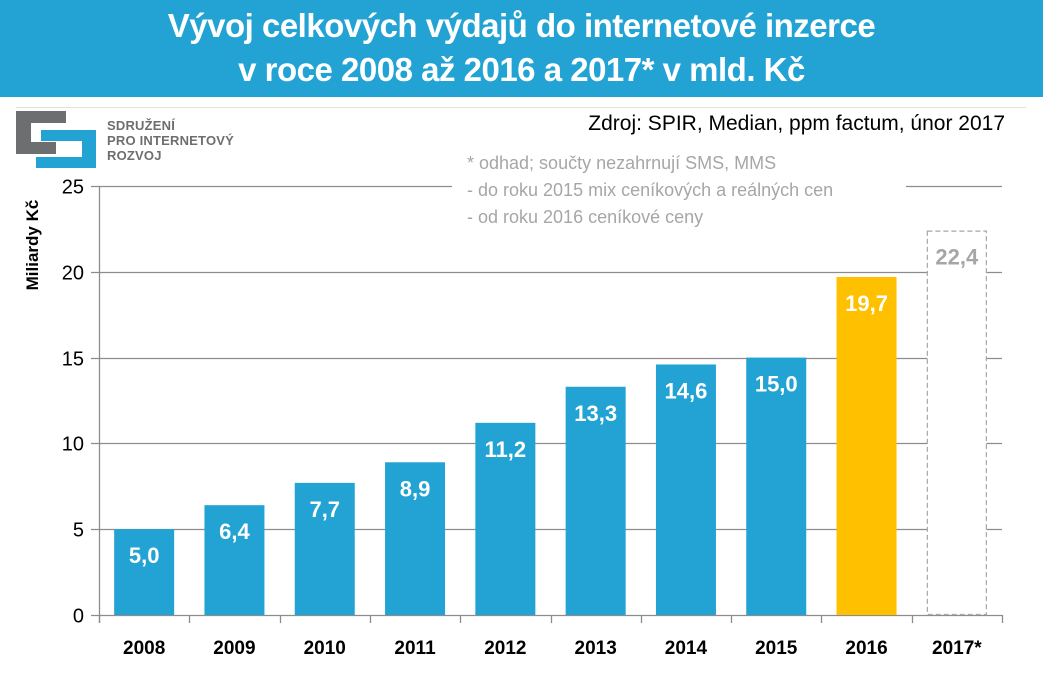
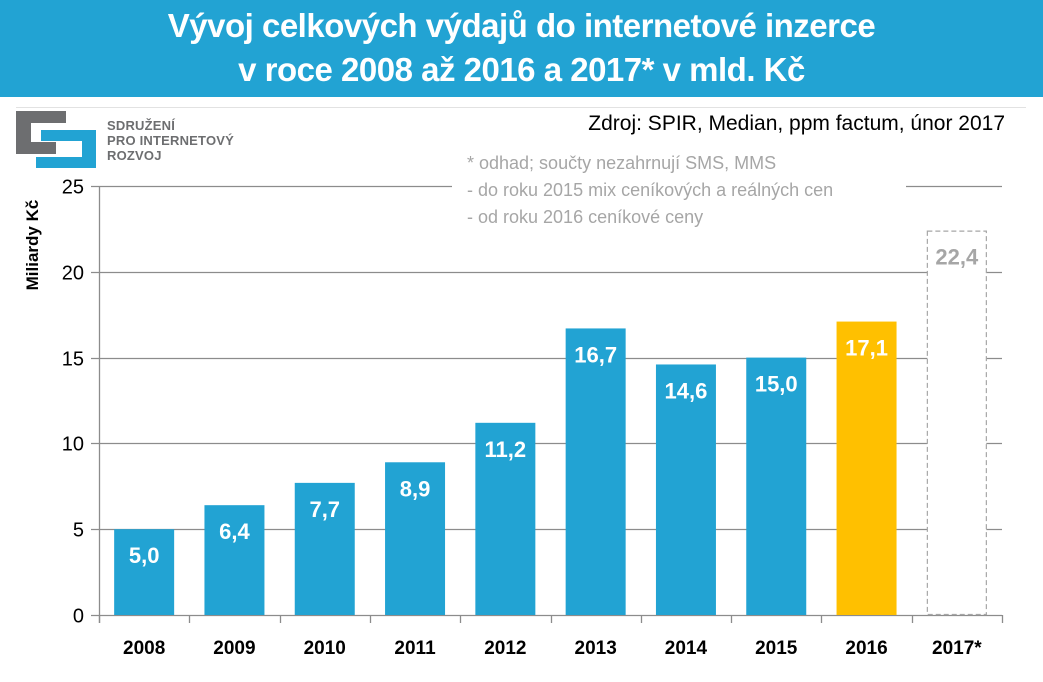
2013: 13,3 -> 16,7
2016: 19,7 -> 17,1
